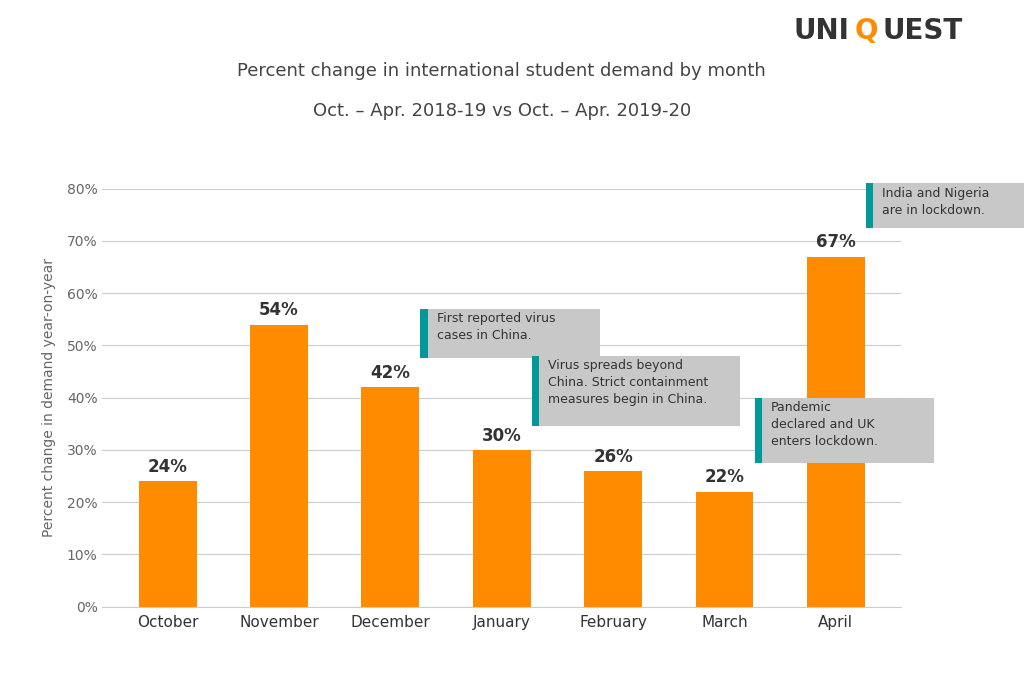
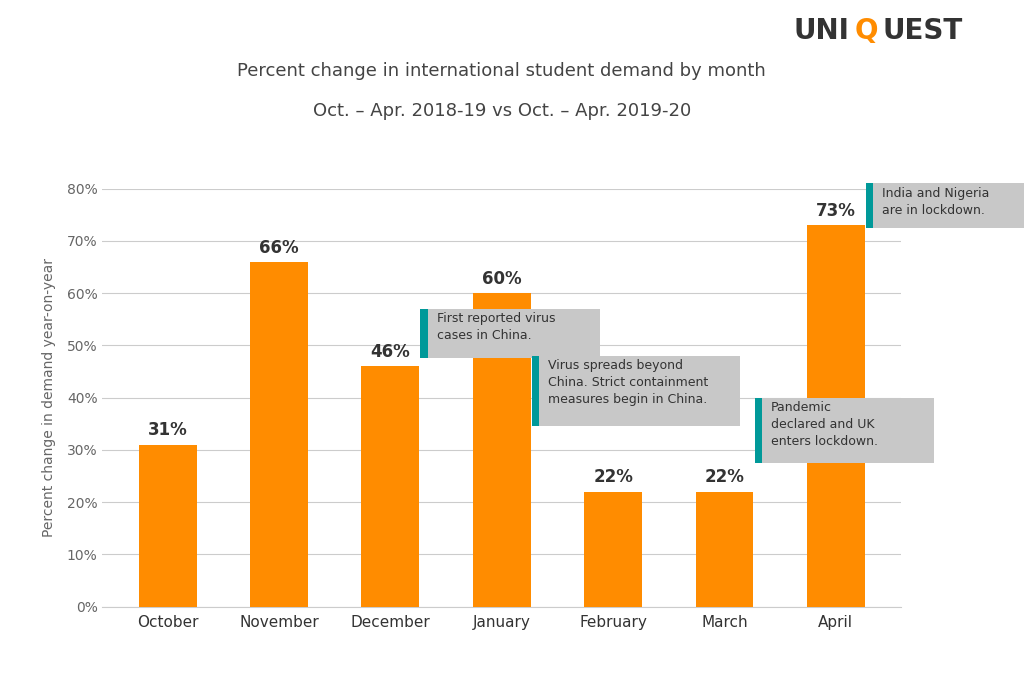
October: 24% -> 31%
November: 54% -> 66%
December: 42% -> 46%
January: 30% -> 60%
February: 26% -> 22%
April: 67% -> 73%
